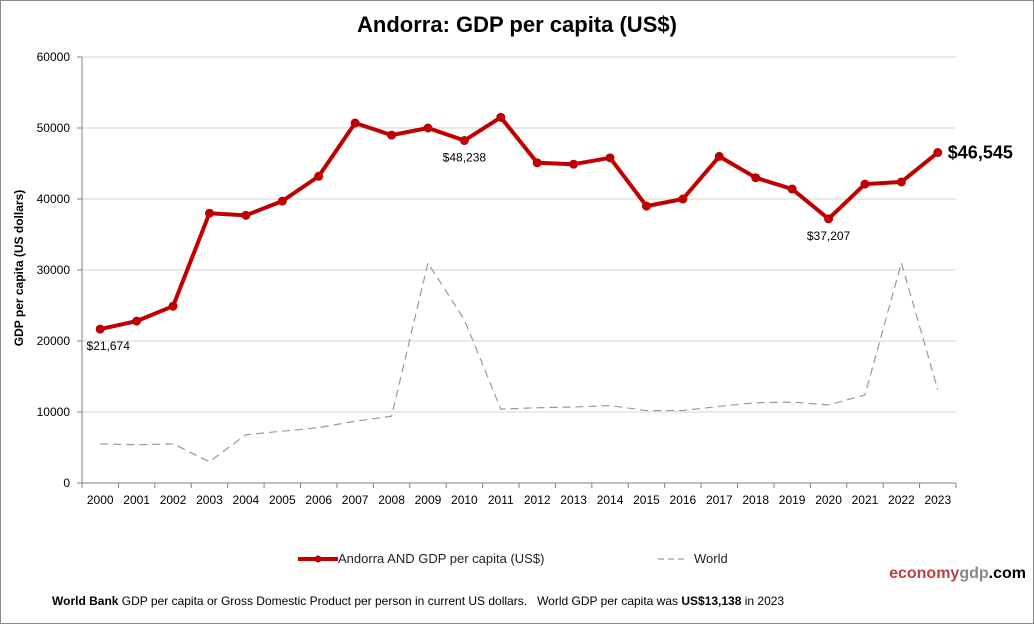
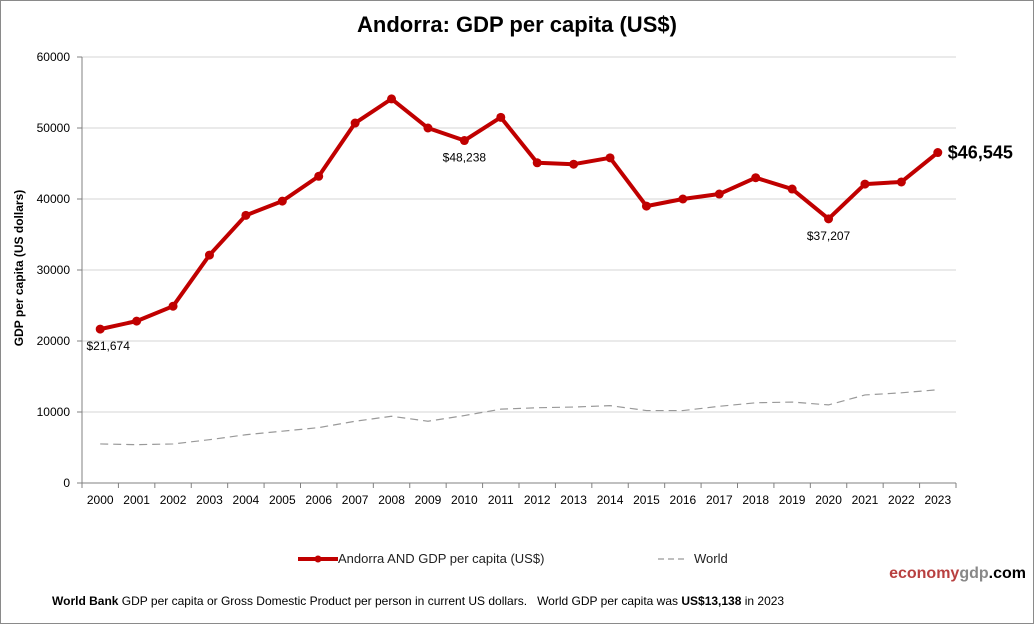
Andorra AND GDP per capita (US$)/2003: 38000 -> 32000
World/2003: 3000 -> 6000
Andorra AND GDP per capita (US$)/2008: 49000 -> 54000
World/2009: 31000 -> 9000
World/2010: 23000 -> 10000
Andorra AND GDP per capita (US$)/2017: 46000 -> 41000
World/2022: 31000 -> 13000
